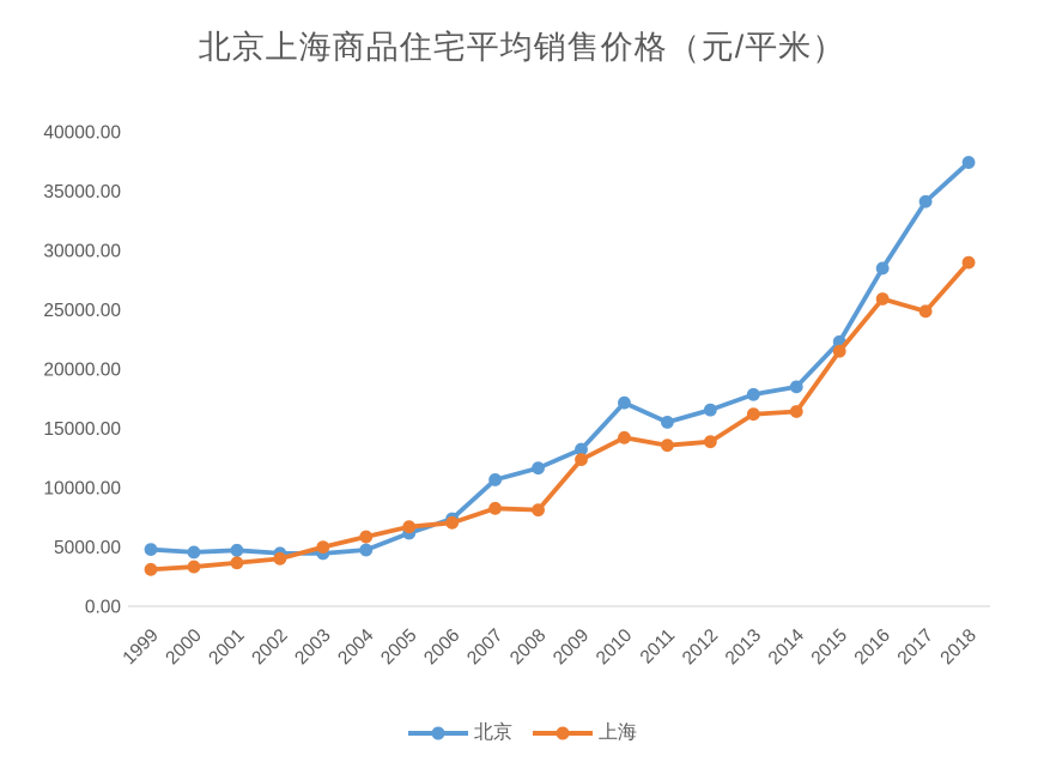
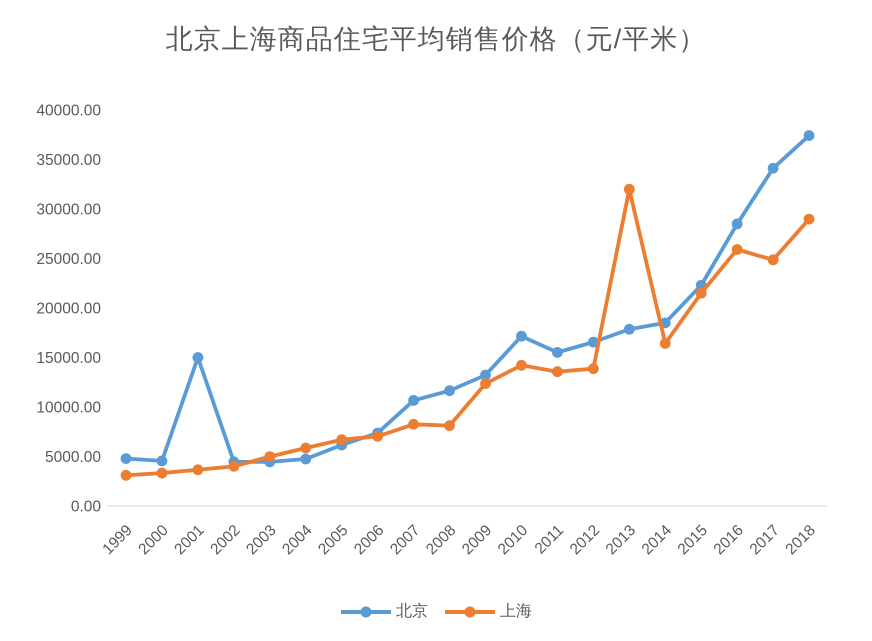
北京/2001: 5000 -> 15000
上海/2013: 16000 -> 32000
